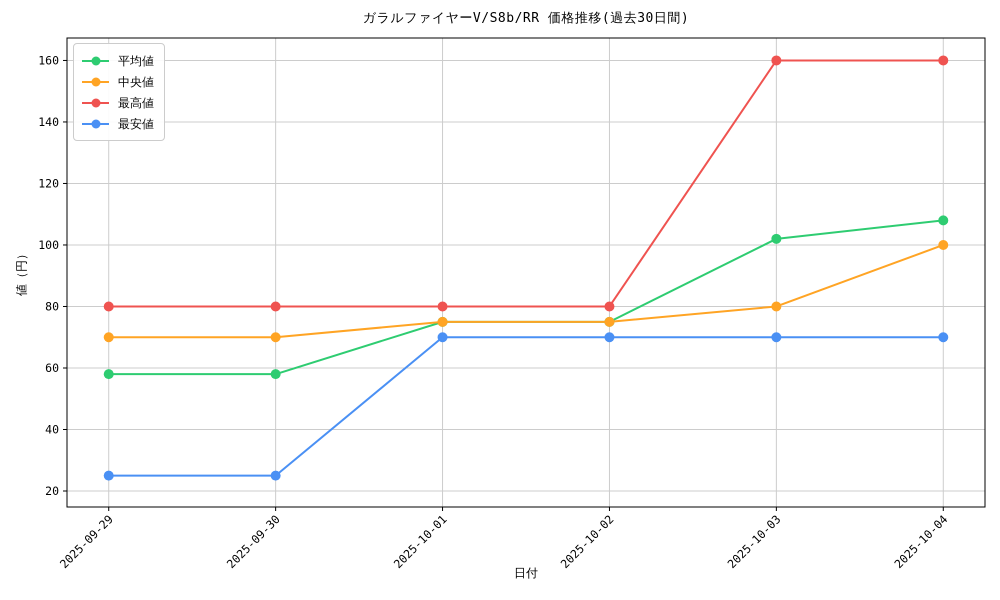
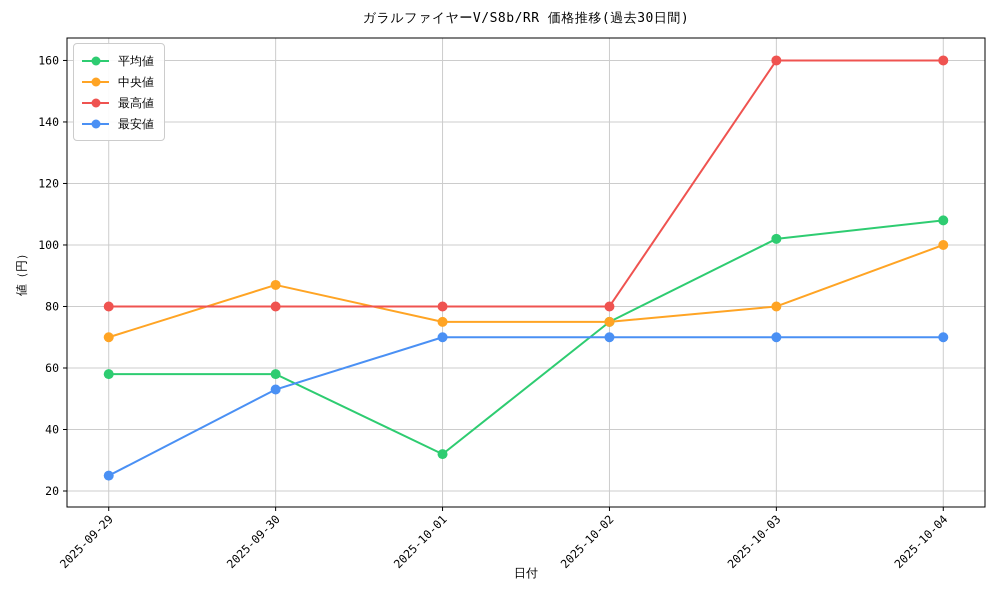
中央値/2025-09-30: 70 -> 87
最安値/2025-09-30: 25 -> 53
平均値/2025-10-01: 75 -> 32
